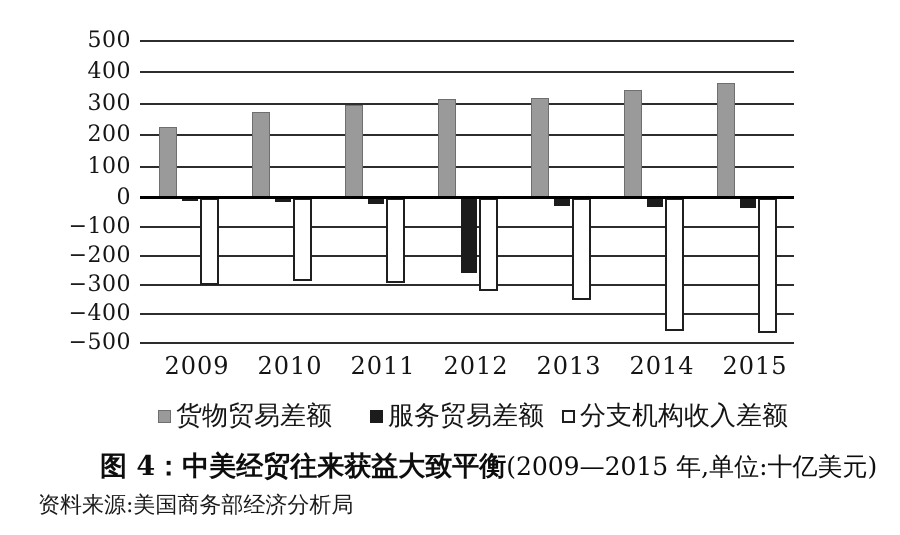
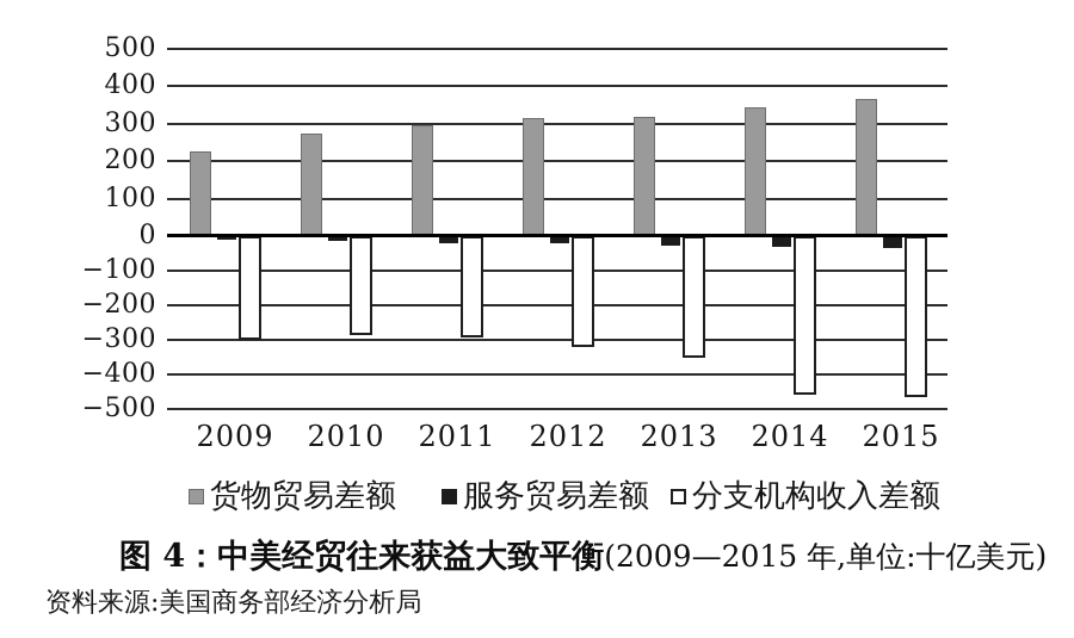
服务贸易差额/2012: -260 -> -20
